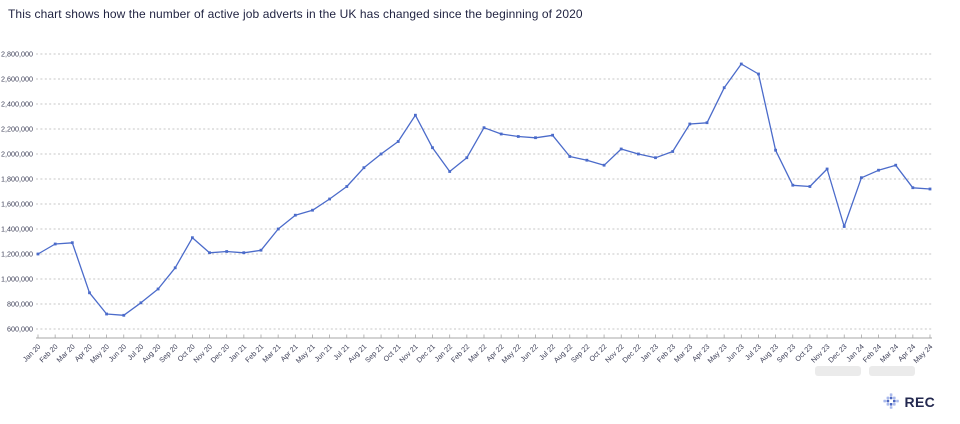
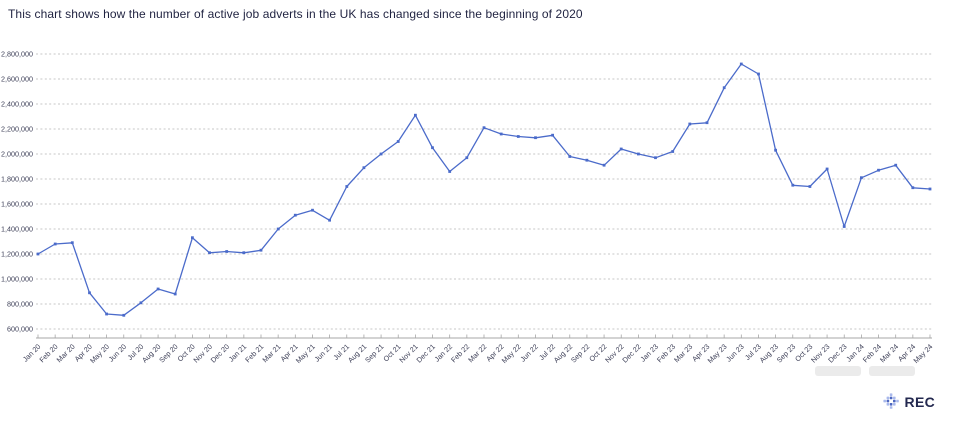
Sep 20: 1090000 -> 880000
Jun 21: 1640000 -> 1470000
